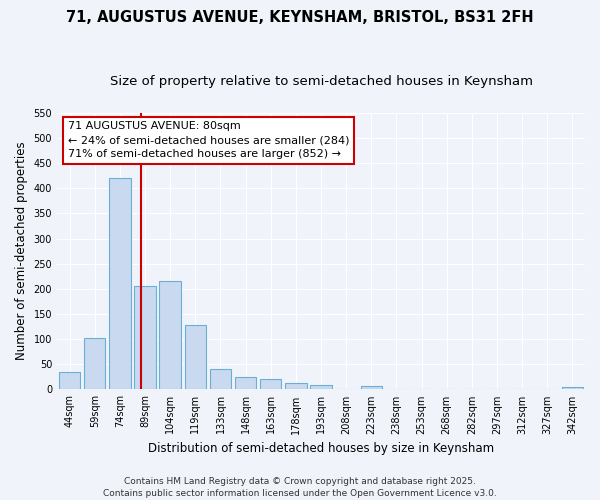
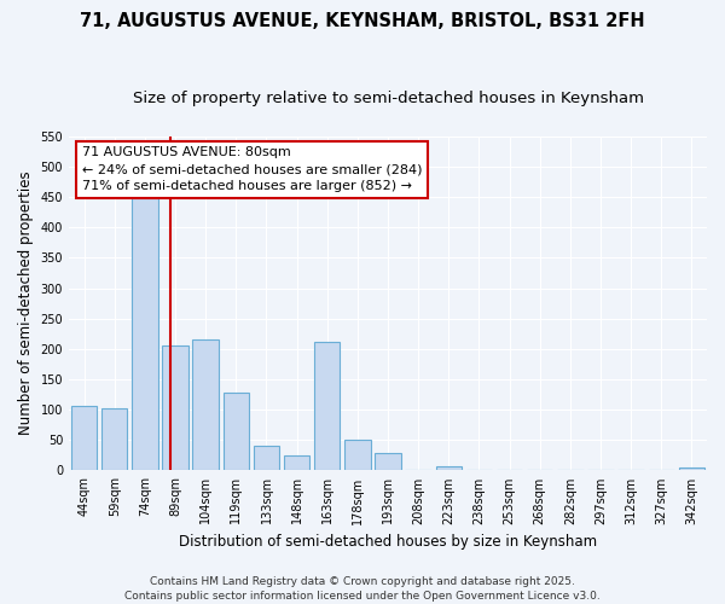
44sqm: 35 -> 106
74sqm: 420 -> 448
163sqm: 20 -> 212
178sqm: 12 -> 50
193sqm: 8 -> 28
